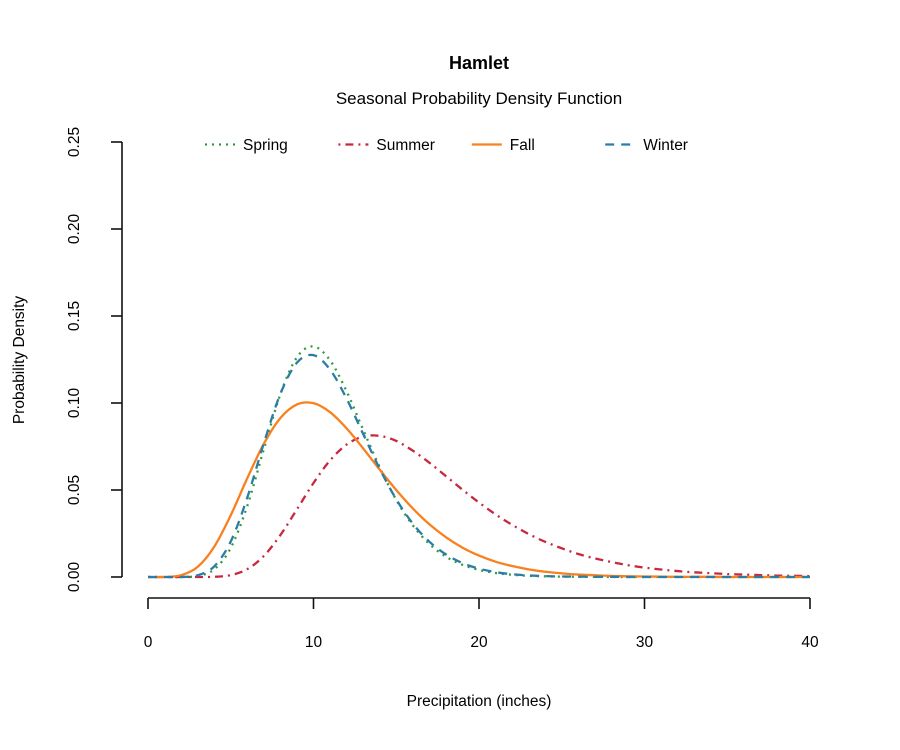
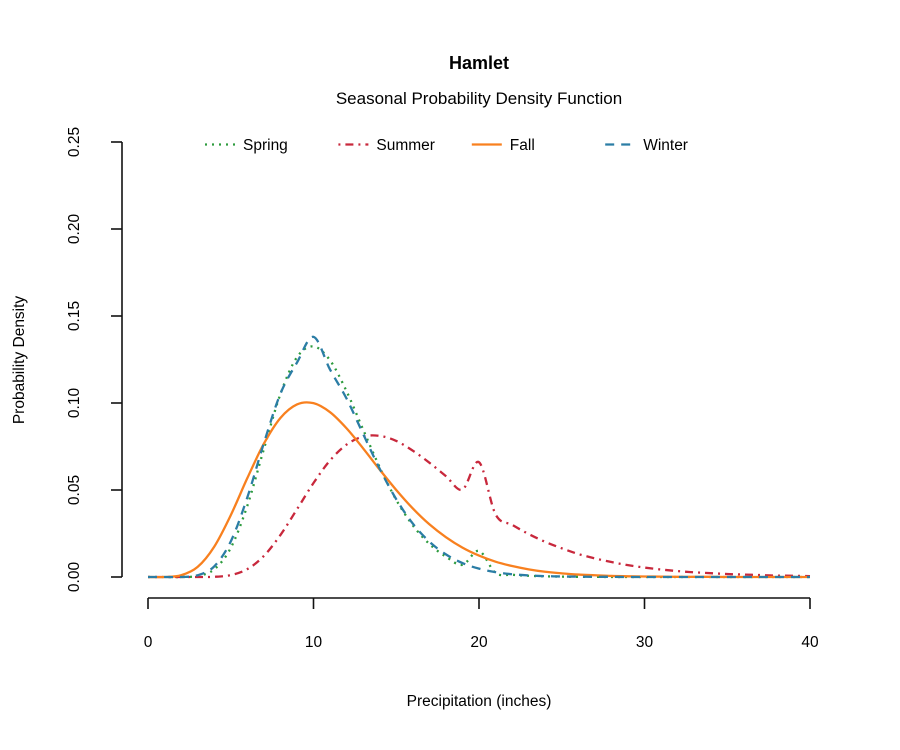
Winter/10: 0.128 -> 0.138
Spring/20: 0.004 -> 0.015
Summer/20: 0.043 -> 0.066
